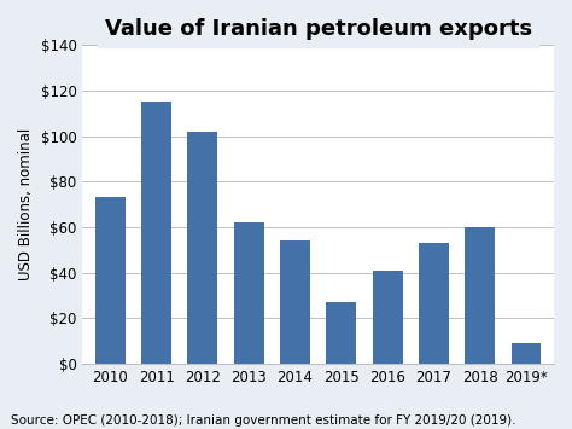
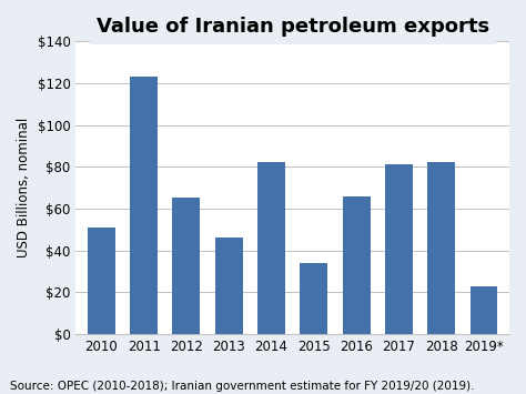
2010: $73 -> $51
2011: $115 -> $123
2012: $102 -> $65
2013: $62 -> $46
2014: $54 -> $82
2015: $27 -> $34
2016: $41 -> $66
2017: $53 -> $81
2018: $60 -> $82
2019*: $9 -> $23
